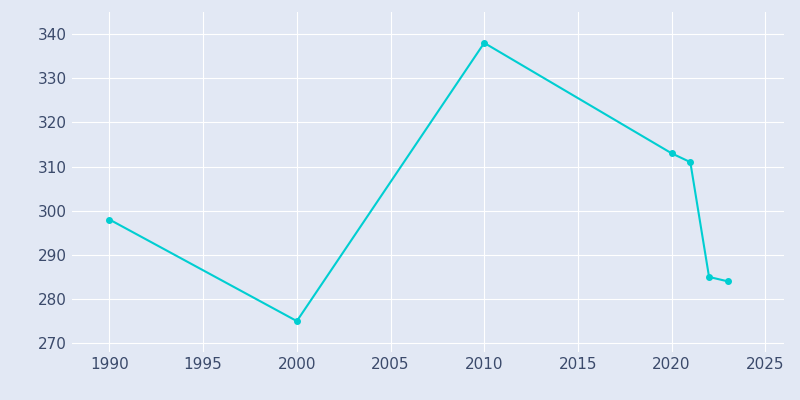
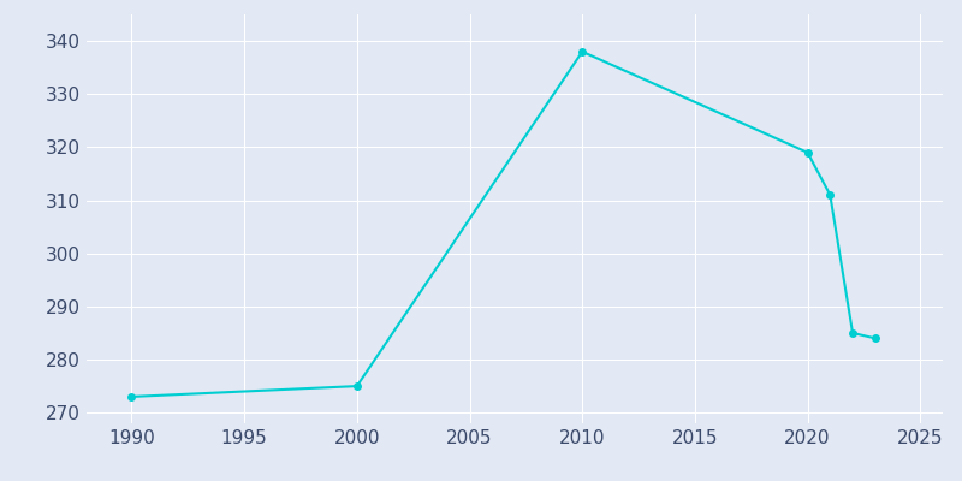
1990: 298 -> 273
2020: 313 -> 319
